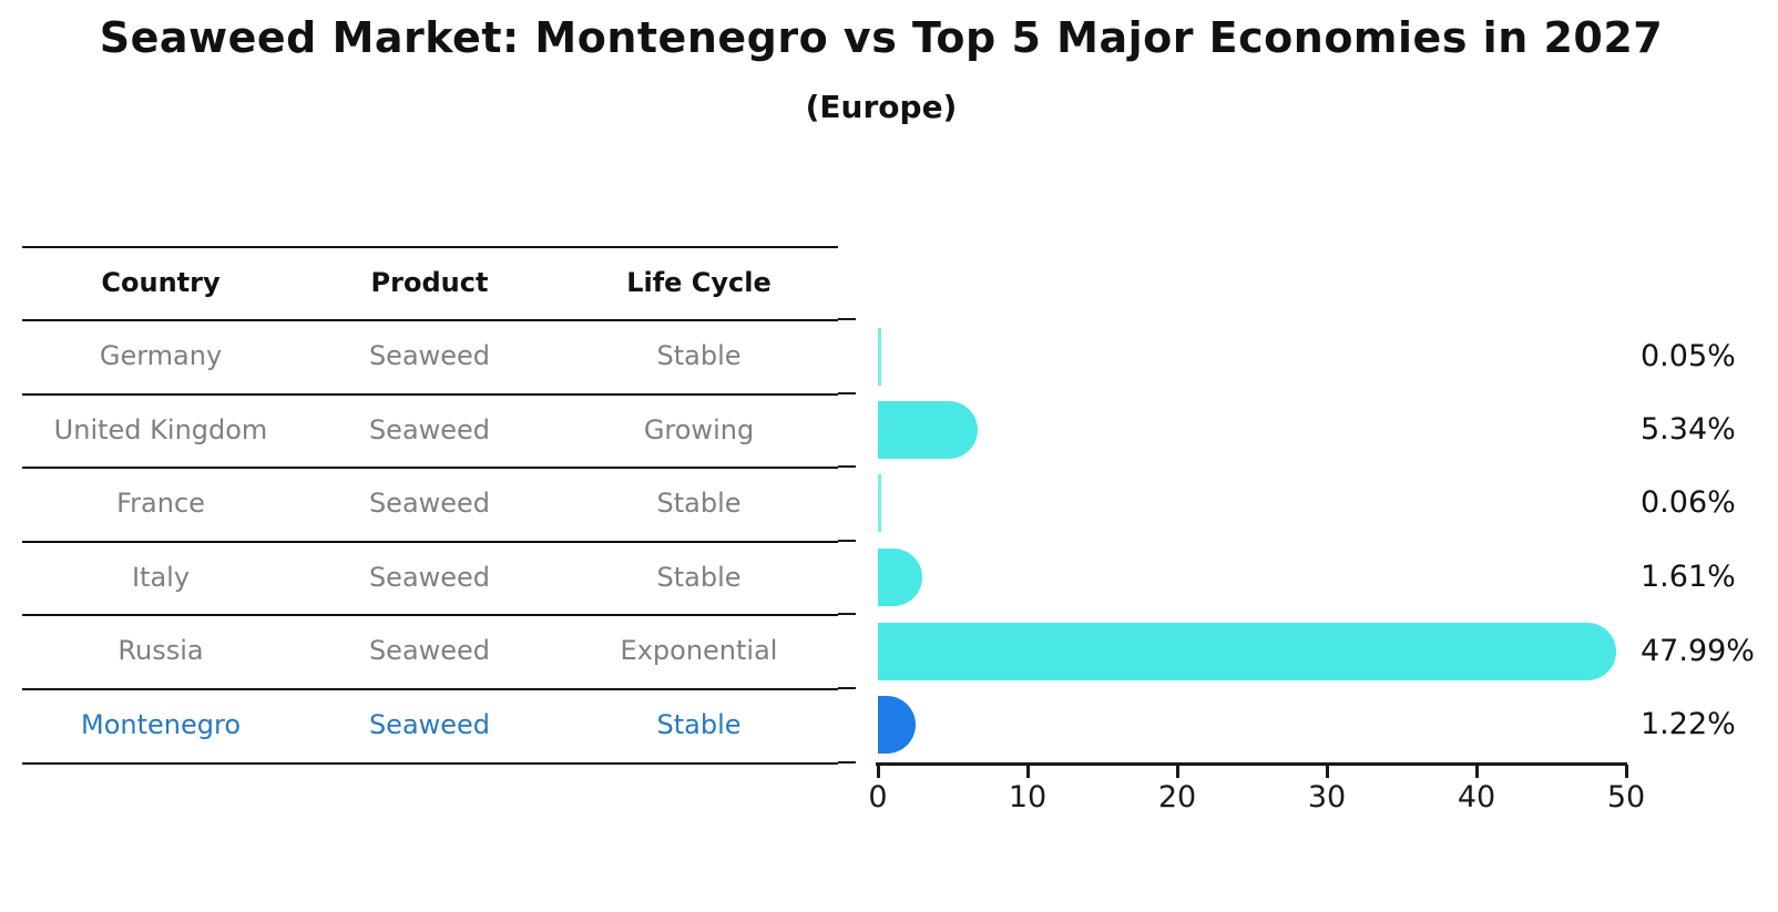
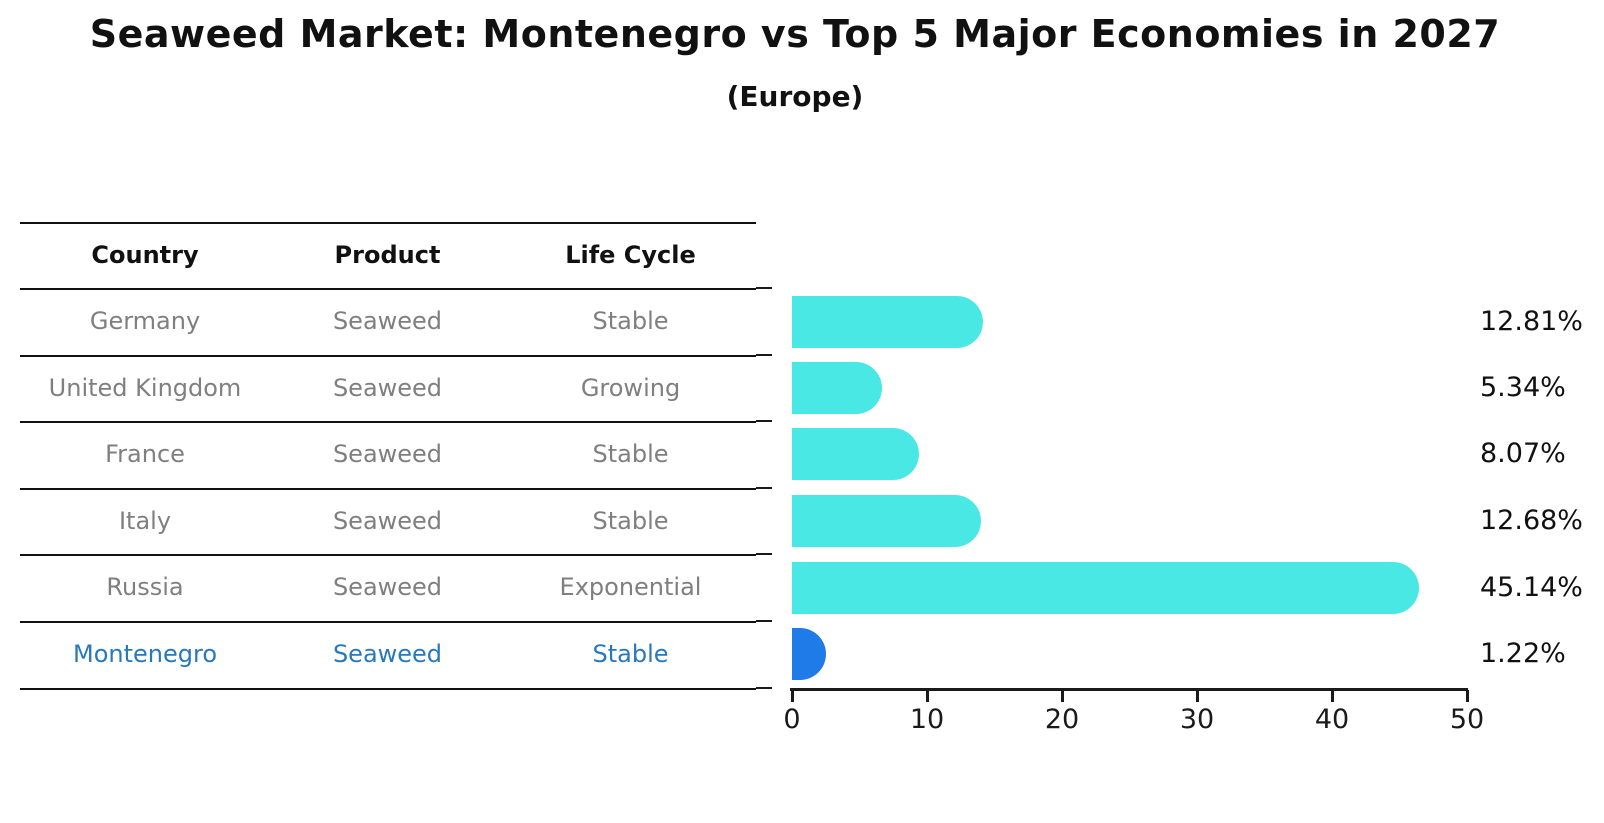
Germany: 0.05% -> 12.81%
France: 0.06% -> 8.07%
Italy: 1.61% -> 12.68%
Russia: 47.99% -> 45.14%
